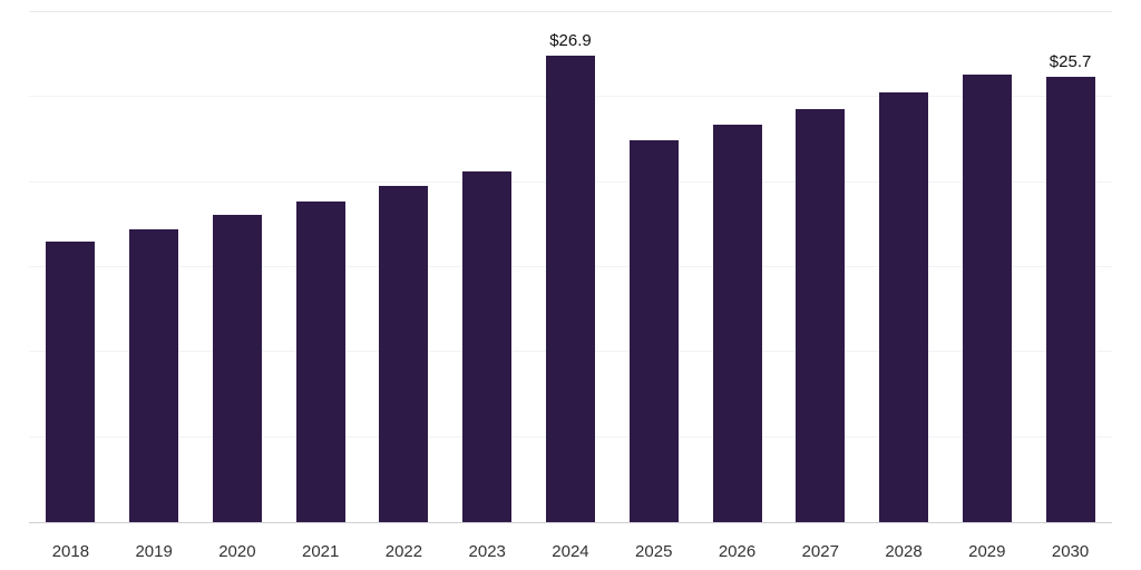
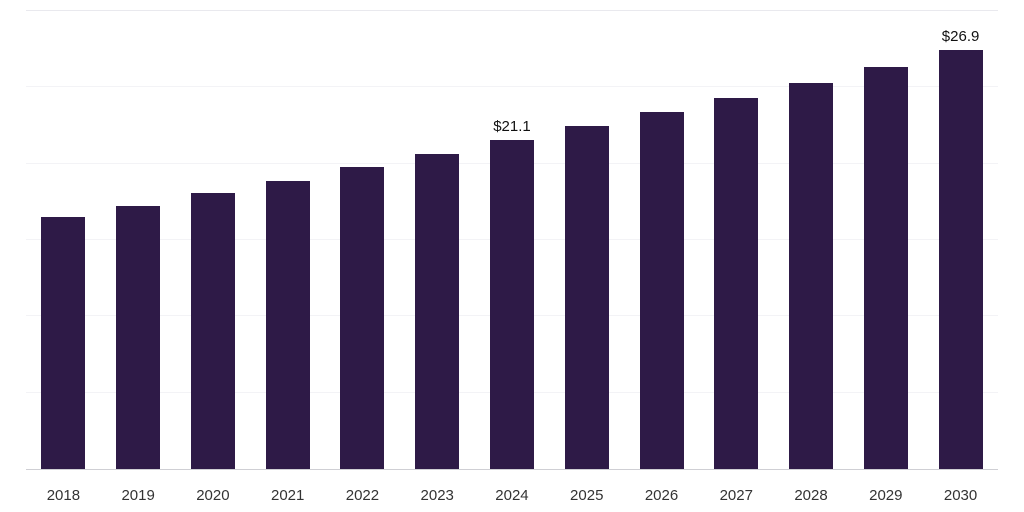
2024: $26.9 -> $21.1
2030: $25.7 -> $26.9
